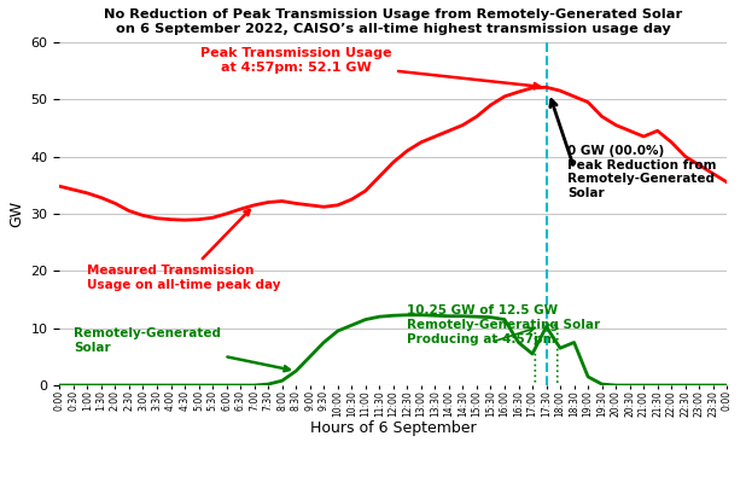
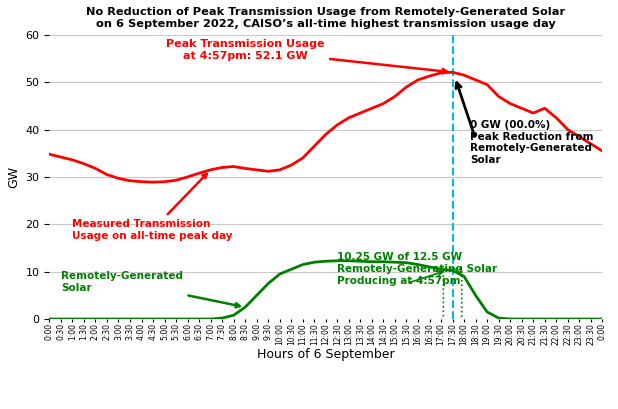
Remotely-Generated Solar/16:30: 7.5 -> 11.0
Remotely-Generated Solar/17:00: 5.5 -> 10.5
Remotely-Generated Solar/18:00: 6.5 -> 9.0
Remotely-Generated Solar/18:30: 7.5 -> 5.0
